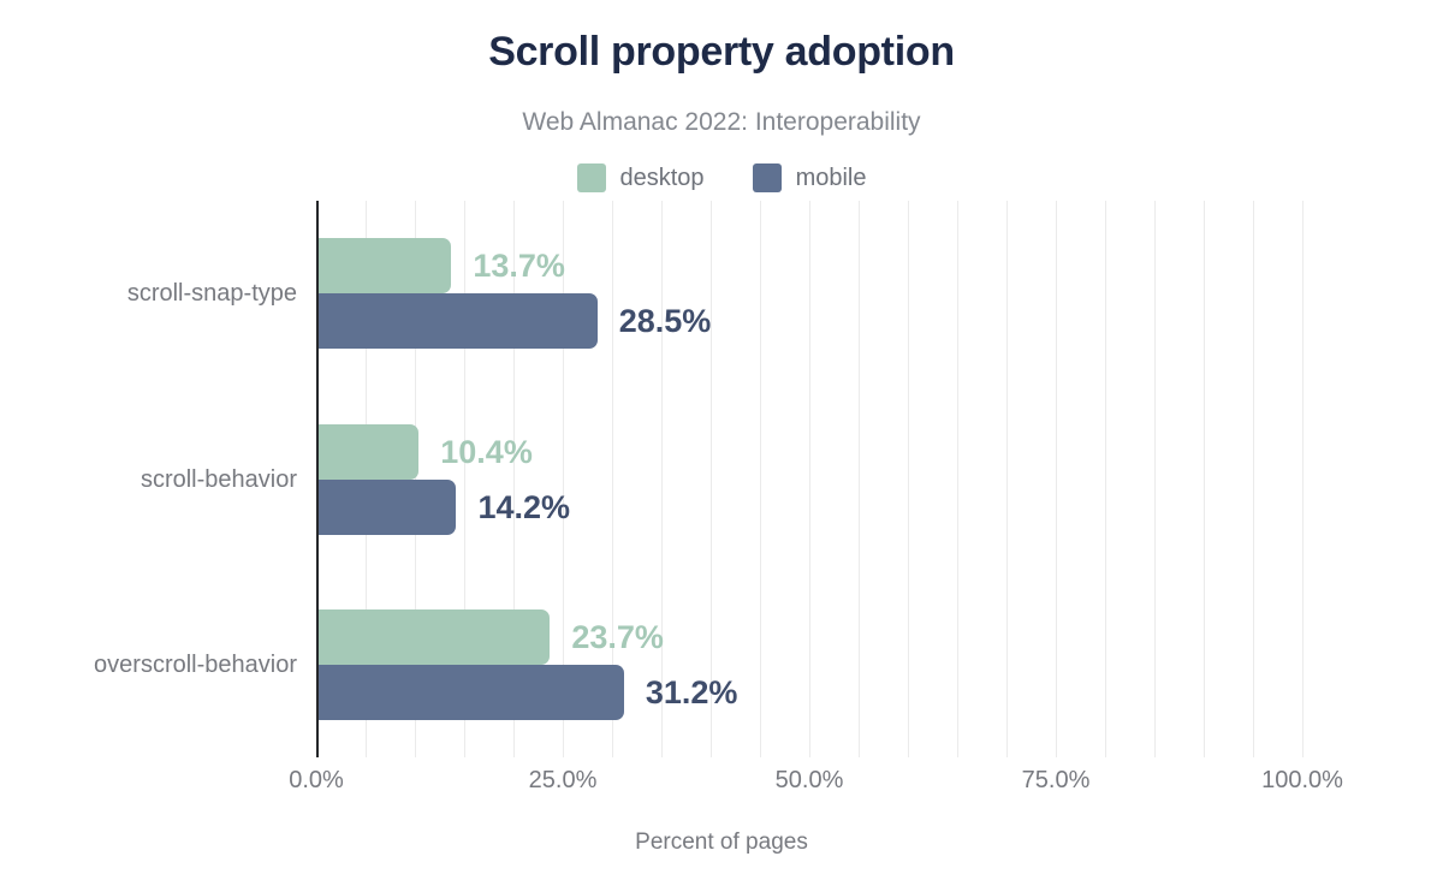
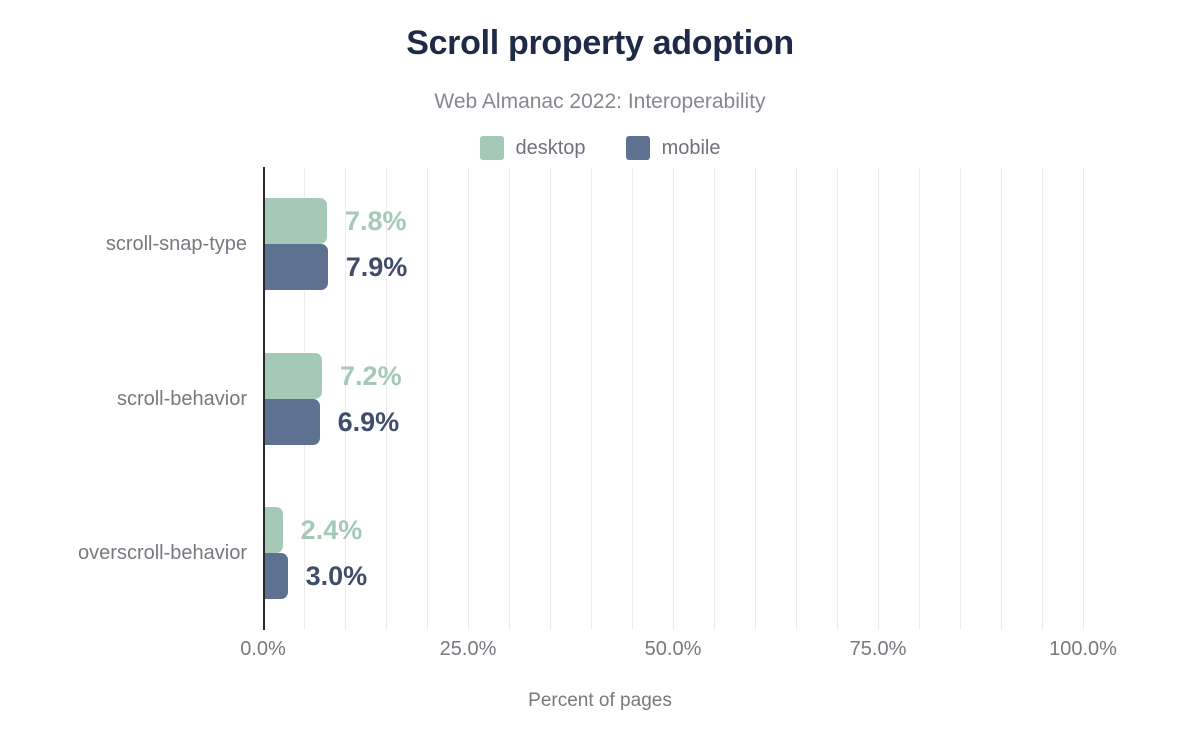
desktop/scroll-snap-type: 13.7% -> 7.8%
mobile/scroll-snap-type: 28.5% -> 7.9%
desktop/scroll-behavior: 10.4% -> 7.2%
mobile/scroll-behavior: 14.2% -> 6.9%
desktop/overscroll-behavior: 23.7% -> 2.4%
mobile/overscroll-behavior: 31.2% -> 3.0%
